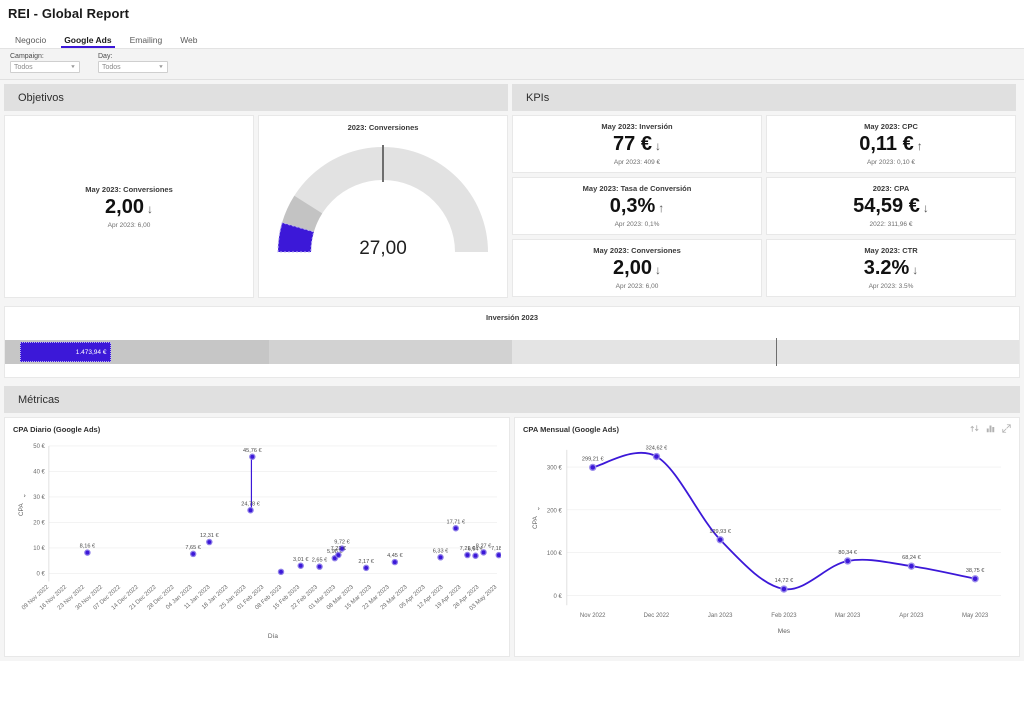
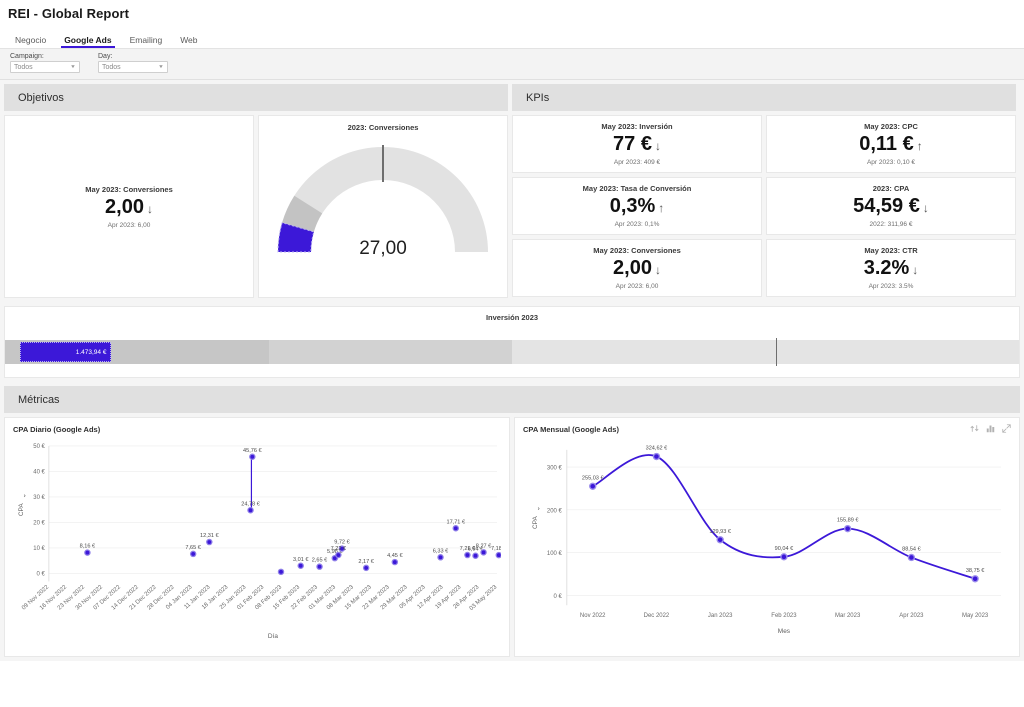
CPA Mensual (Google Ads)/Nov 2022: 299,21 -> 255,03
CPA Mensual (Google Ads)/Feb 2023: 14,72 -> 90,04
CPA Mensual (Google Ads)/Mar 2023: 80,34 -> 155,89
CPA Mensual (Google Ads)/Apr 2023: 68,24 -> 88,54
